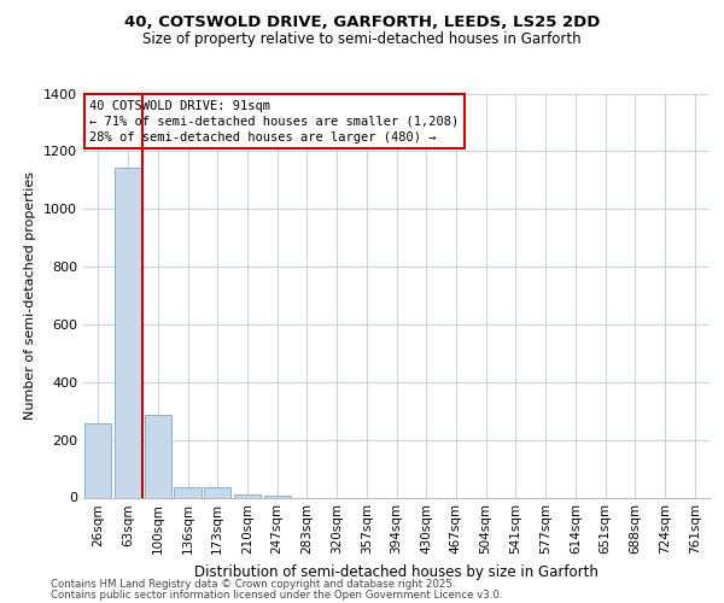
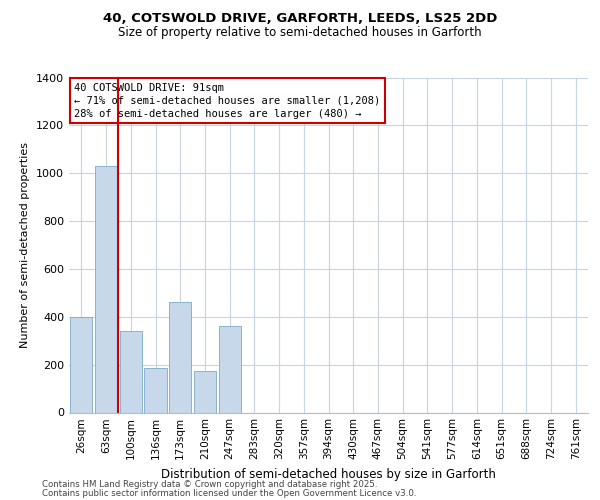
26sqm: 255 -> 400
63sqm: 1145 -> 1030
100sqm: 285 -> 340
136sqm: 35 -> 185
173sqm: 35 -> 460
210sqm: 10 -> 175
247sqm: 5 -> 360
